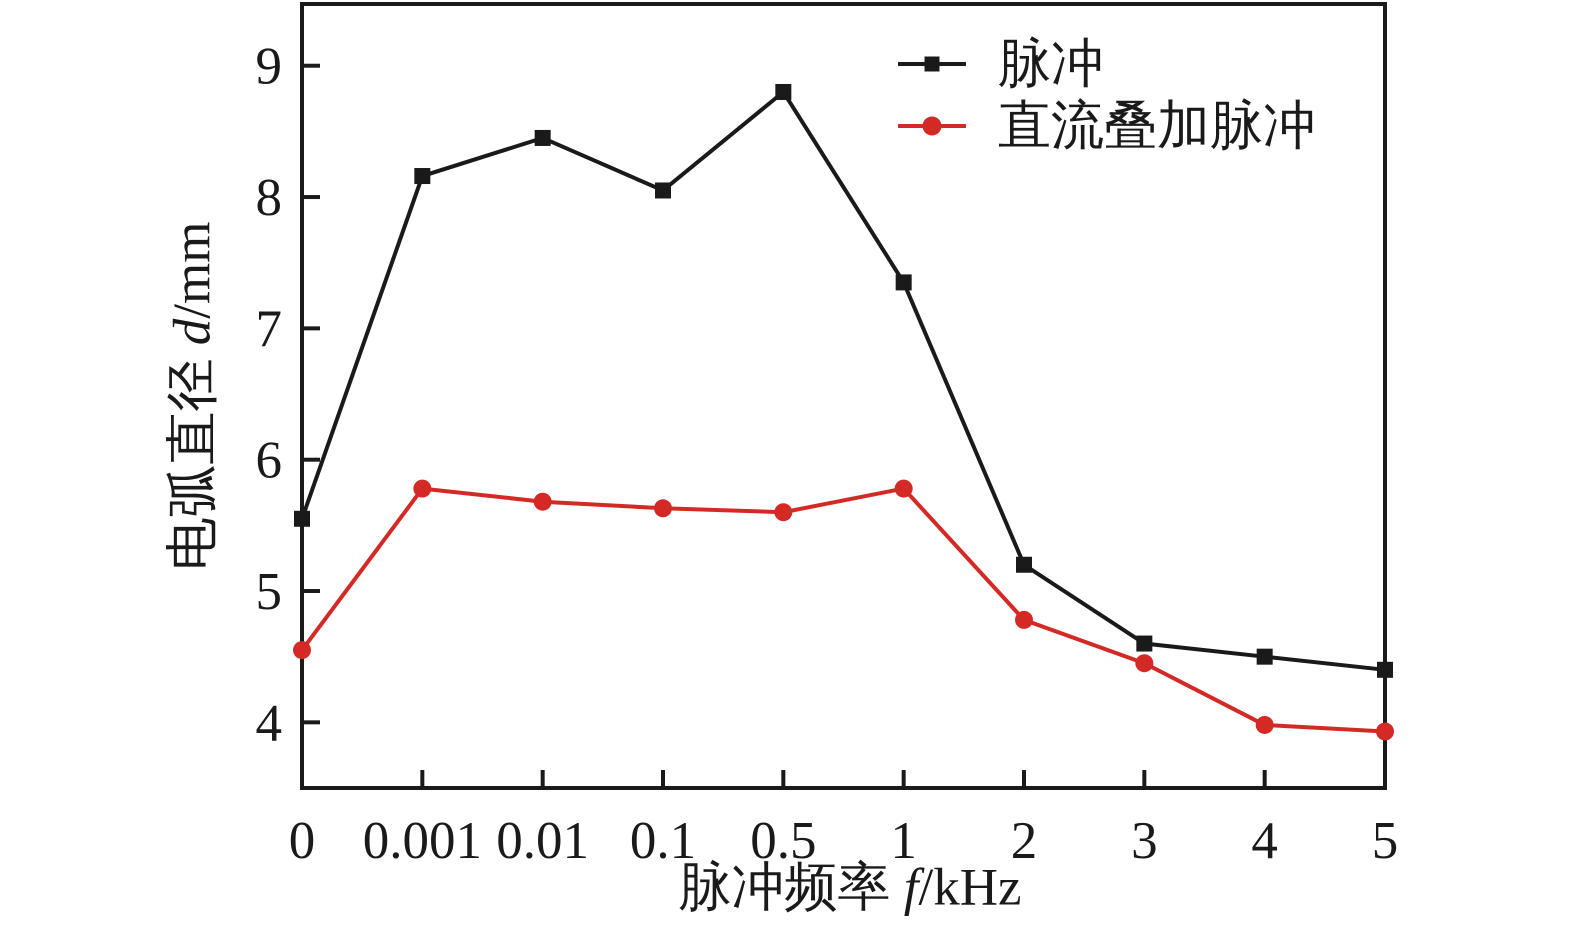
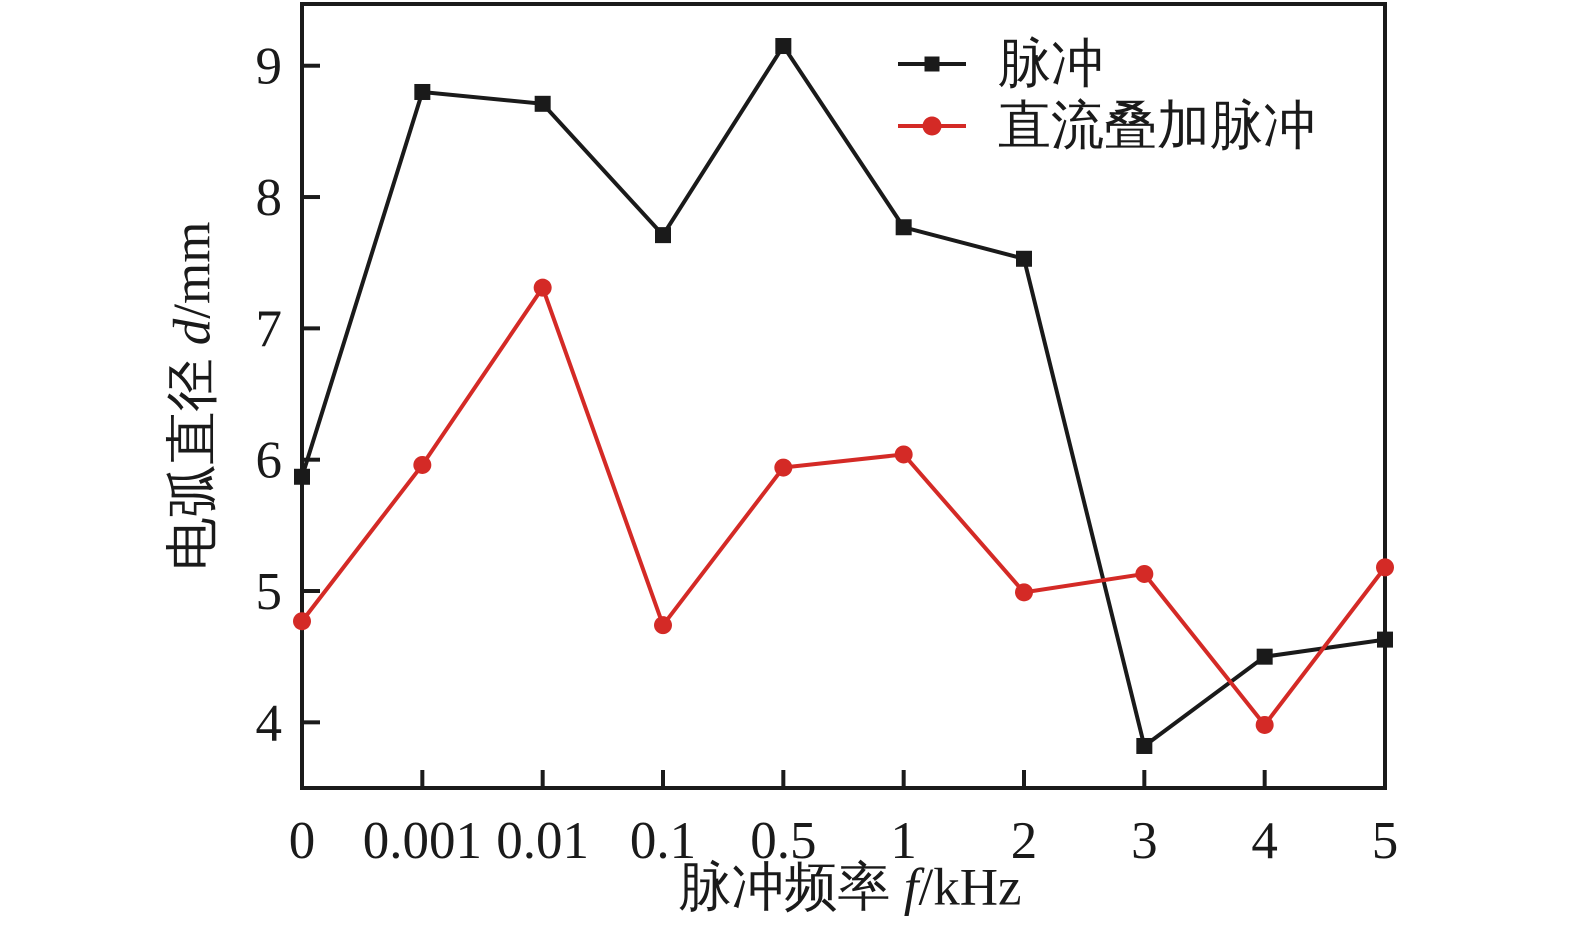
脉冲/0: 5.55 -> 5.87
直流叠加脉冲/0: 4.55 -> 4.77
脉冲/0.001: 8.16 -> 8.80
直流叠加脉冲/0.001: 5.78 -> 5.96
脉冲/0.01: 8.45 -> 8.71
直流叠加脉冲/0.01: 5.68 -> 7.31
脉冲/0.1: 8.05 -> 7.71
直流叠加脉冲/0.1: 5.63 -> 4.74
脉冲/0.5: 8.80 -> 9.15
直流叠加脉冲/0.5: 5.60 -> 5.94
脉冲/1: 7.35 -> 7.77
直流叠加脉冲/1: 5.78 -> 6.04
脉冲/2: 5.20 -> 7.53
直流叠加脉冲/2: 4.78 -> 4.99
脉冲/3: 4.60 -> 3.82
直流叠加脉冲/3: 4.45 -> 5.13
脉冲/5: 4.40 -> 4.63
直流叠加脉冲/5: 3.93 -> 5.18
